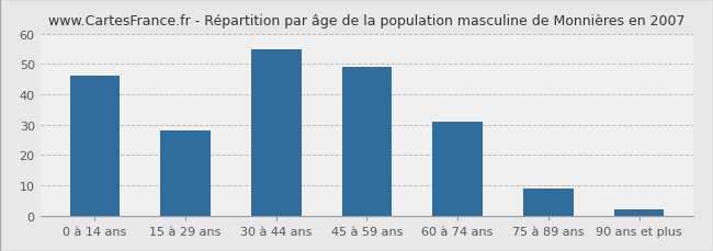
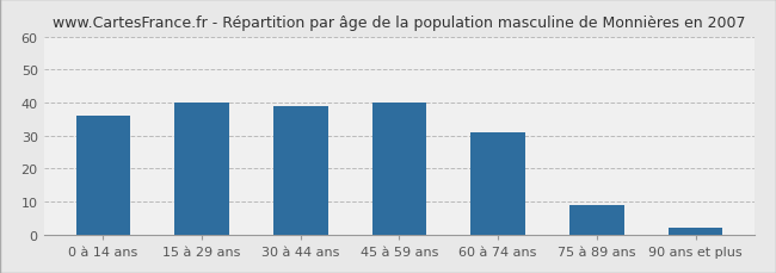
0 à 14 ans: 46 -> 36
15 à 29 ans: 28 -> 40
30 à 44 ans: 55 -> 39
45 à 59 ans: 49 -> 40
